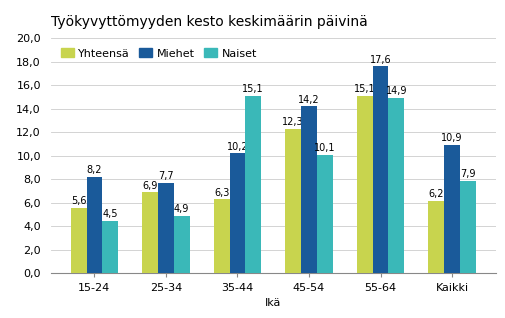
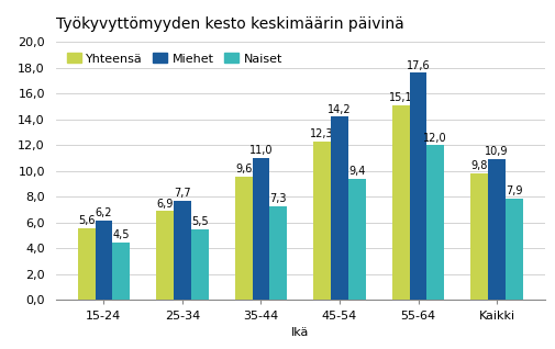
Miehet/15-24: 8,2 -> 6,2
Naiset/25-34: 4,9 -> 5,5
Yhteensä/35-44: 6,3 -> 9,6
Miehet/35-44: 10,2 -> 11,0
Naiset/35-44: 15,1 -> 7,3
Naiset/45-54: 10,1 -> 9,4
Naiset/55-64: 14,9 -> 12,0
Yhteensä/Kaikki: 6,2 -> 9,8
